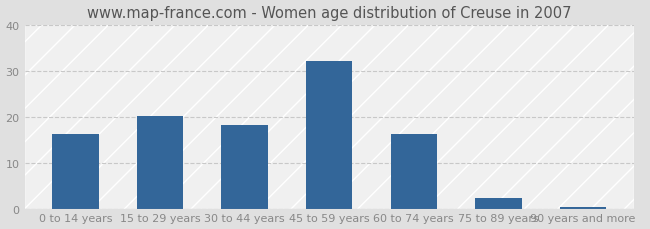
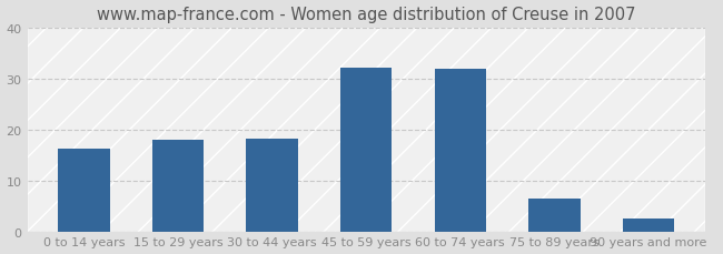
15 to 29 years: 20.1 -> 18.0
60 to 74 years: 16.3 -> 32.0
75 to 89 years: 2.3 -> 6.5
90 years and more: 0.3 -> 2.5
